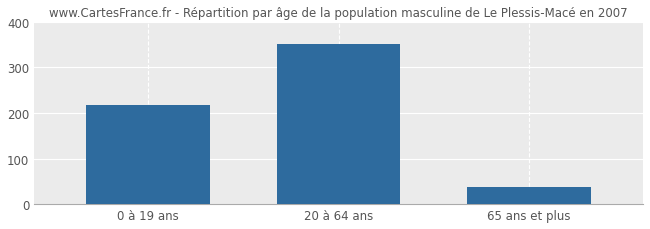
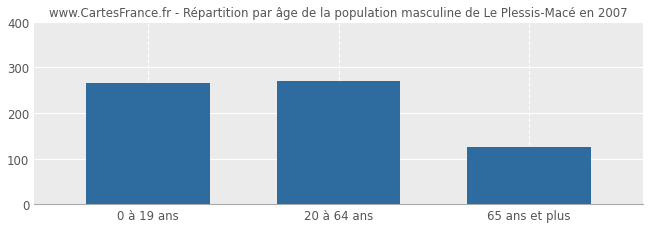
0 à 19 ans: 218 -> 265
20 à 64 ans: 350 -> 270
65 ans et plus: 37 -> 125
